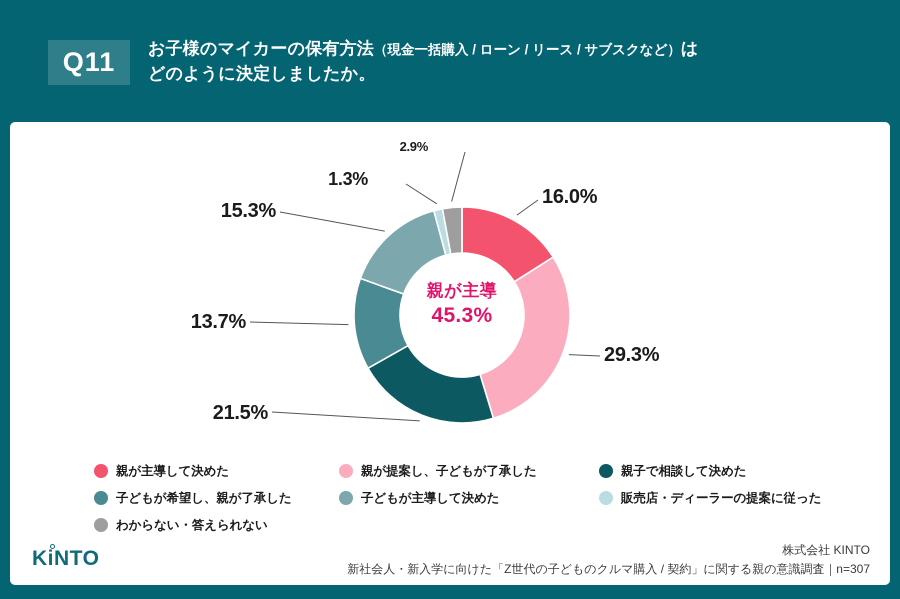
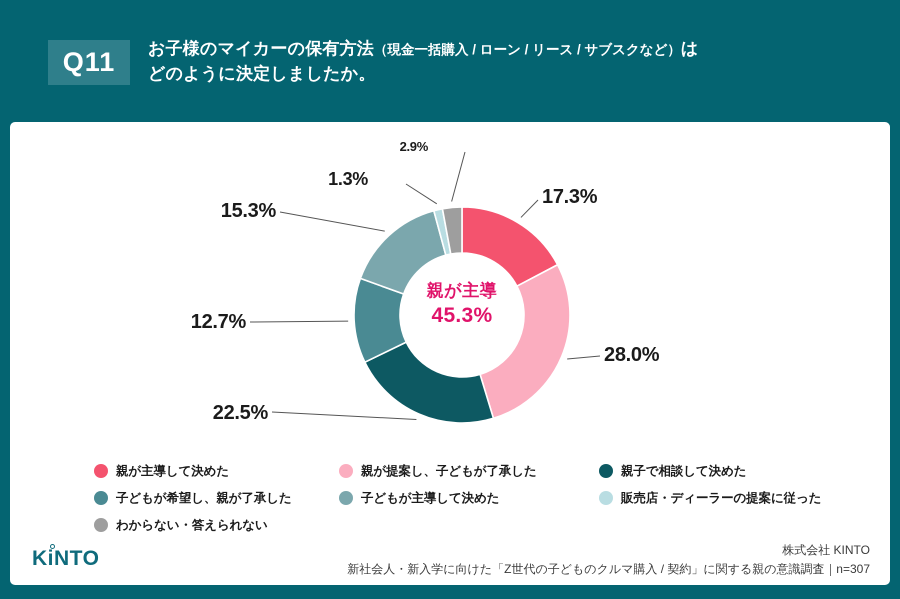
親が主導して決めた: 16.0% -> 17.3%
親が提案し、子どもが了承した: 29.3% -> 28.0%
親子で相談して決めた: 21.5% -> 22.5%
子どもが希望し、親が了承した: 13.7% -> 12.7%
